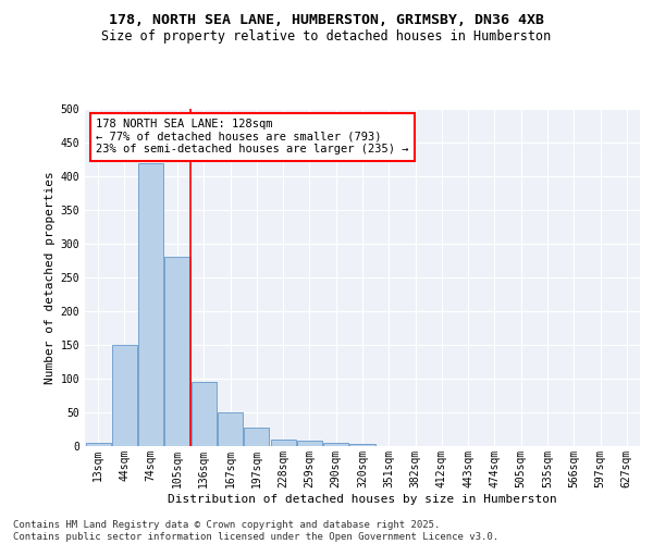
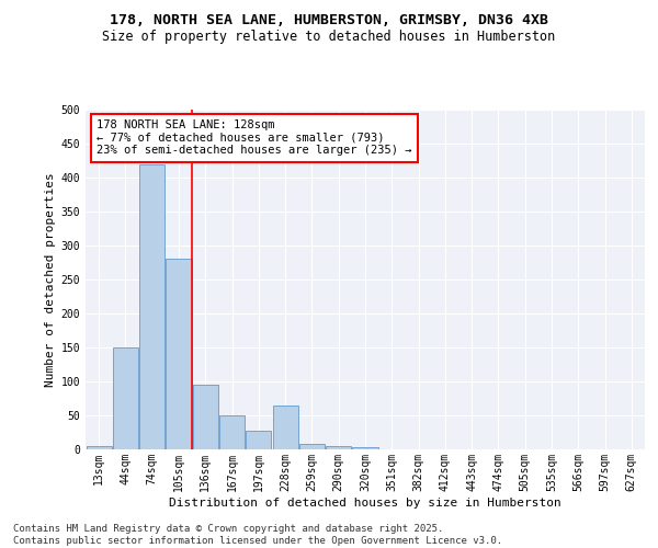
228sqm: 10 -> 64
